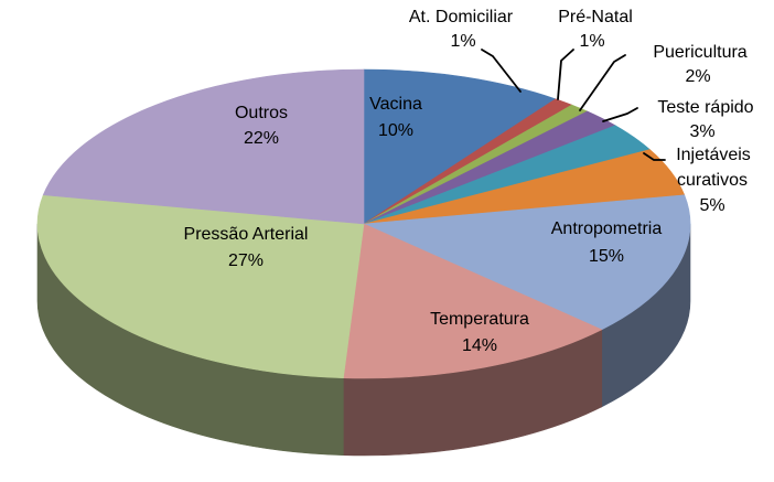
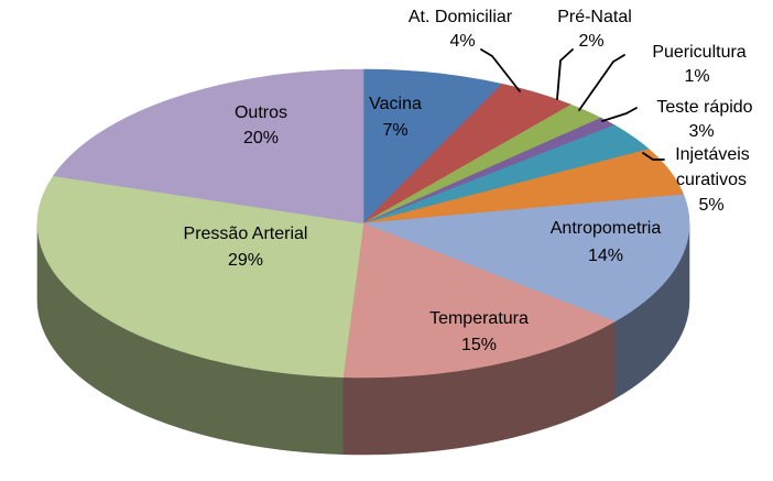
Vacina: 10% -> 7%
At. Domiciliar: 1% -> 4%
Pré-Natal: 1% -> 2%
Puericultura: 2% -> 1%
Antropometria: 15% -> 14%
Temperatura: 14% -> 15%
Pressão Arterial: 27% -> 29%
Outros: 22% -> 20%
